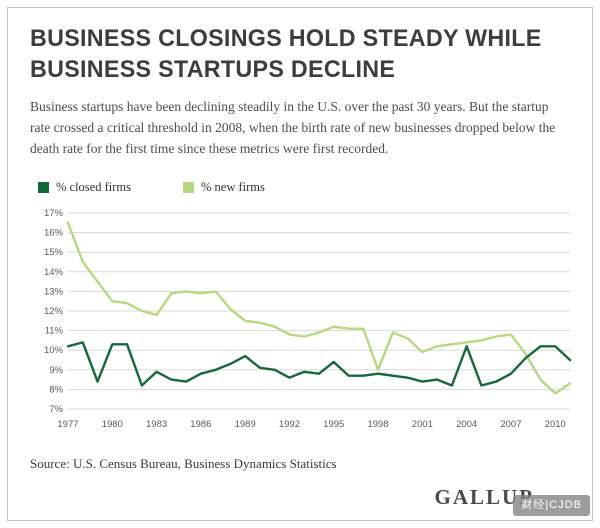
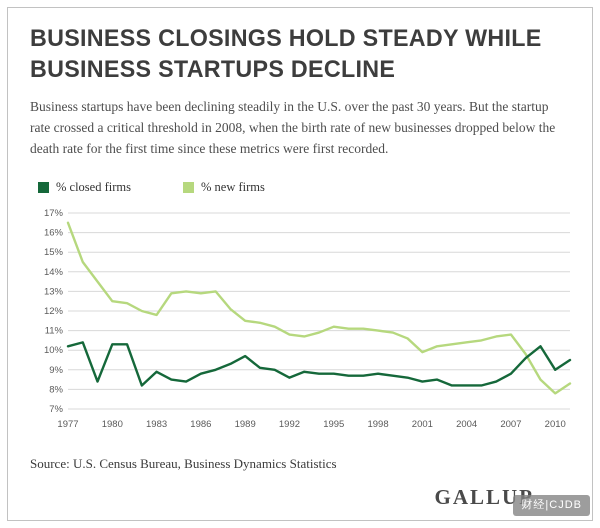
% closed firms/1995: 9.4% -> 8.8%
% new firms/1998: 9.0% -> 11.0%
% closed firms/2004: 10.2% -> 8.2%
% closed firms/2010: 10.2% -> 9.0%
